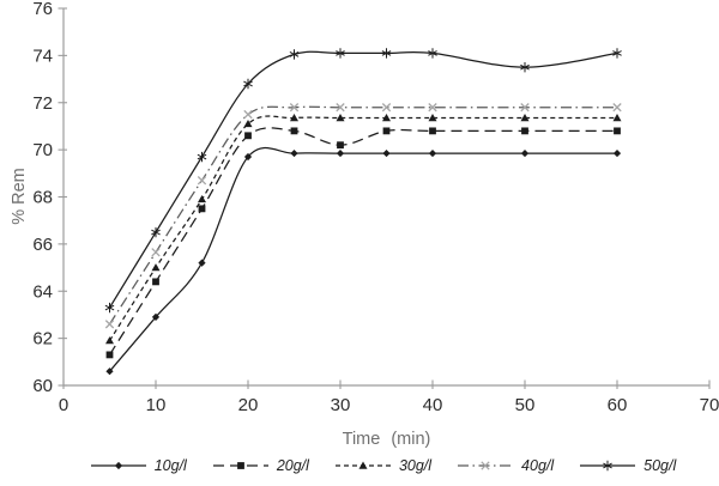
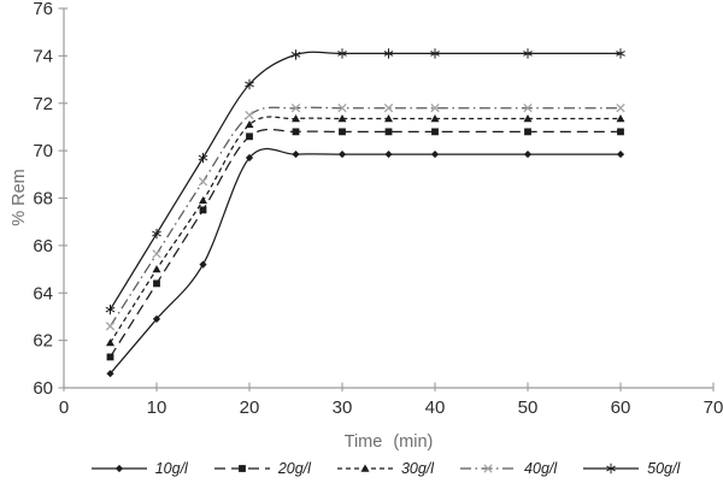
20g/l/30: 70.2 -> 70.8
50g/l/50: 73.5 -> 74.1
